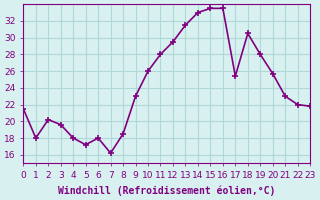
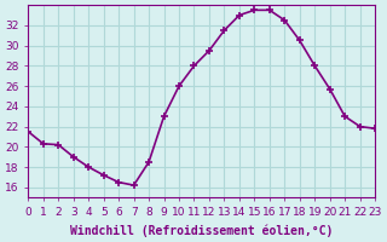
1: 18.0 -> 20.3
3: 19.6 -> 19.0
6: 18.0 -> 16.5
17: 25.4 -> 32.5
